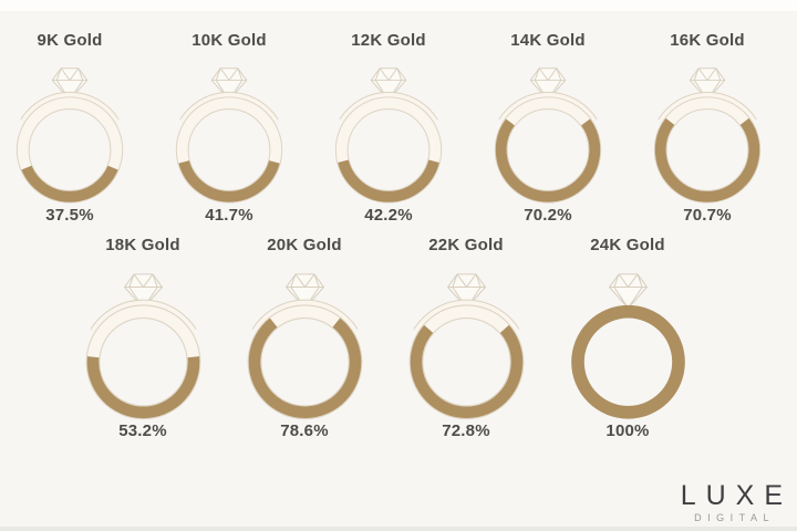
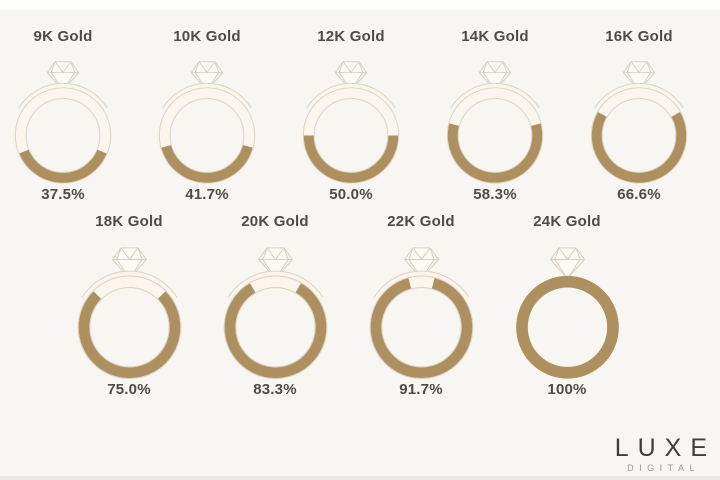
12K Gold: 42.2% -> 50.0%
14K Gold: 70.2% -> 58.3%
16K Gold: 70.7% -> 66.6%
18K Gold: 53.2% -> 75.0%
20K Gold: 78.6% -> 83.3%
22K Gold: 72.8% -> 91.7%
